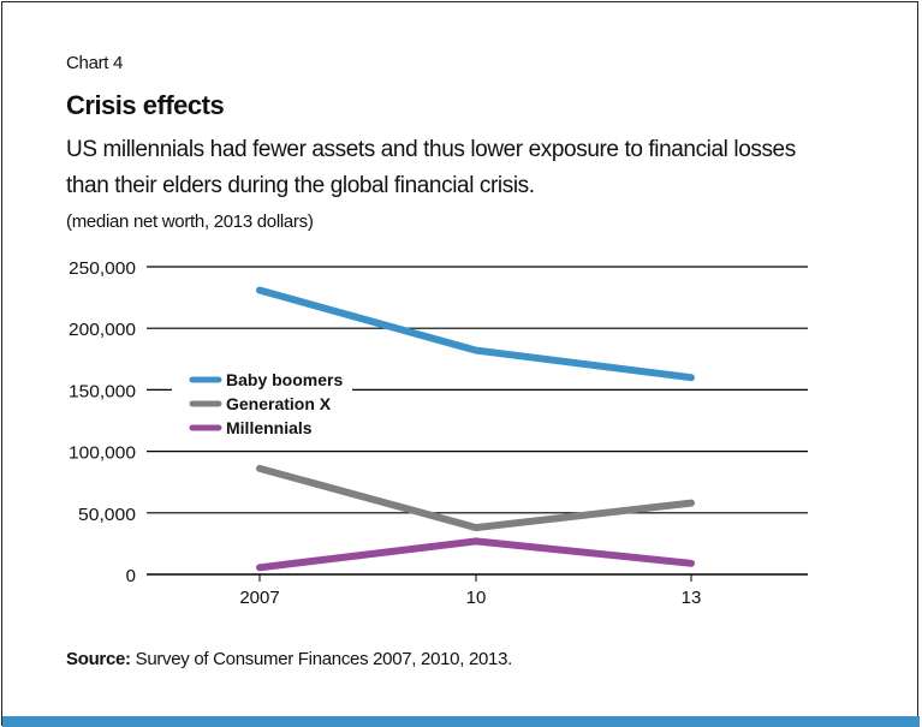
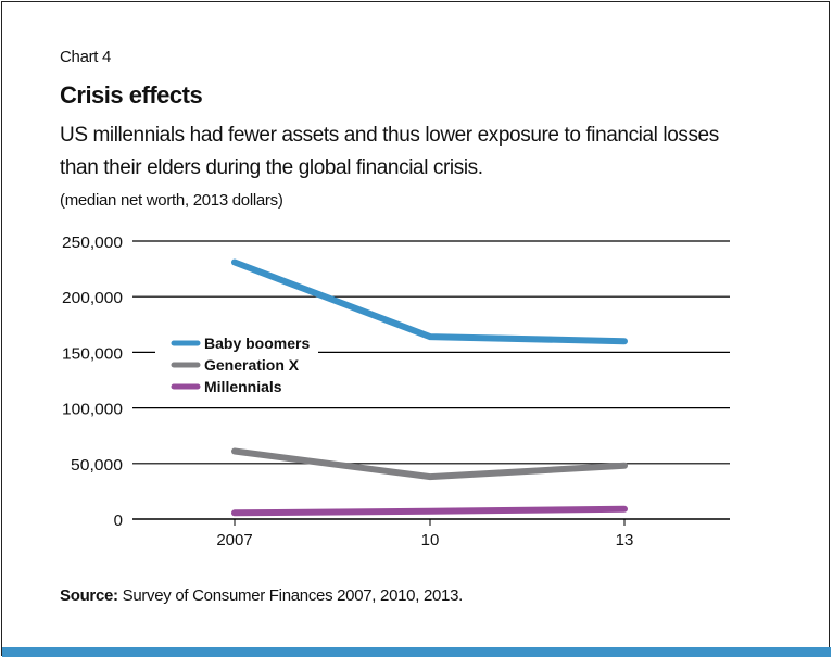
Generation X/2007: 86000 -> 61000
Baby boomers/10: 182000 -> 164000
Millennials/10: 27000 -> 7000
Generation X/13: 58000 -> 48000
